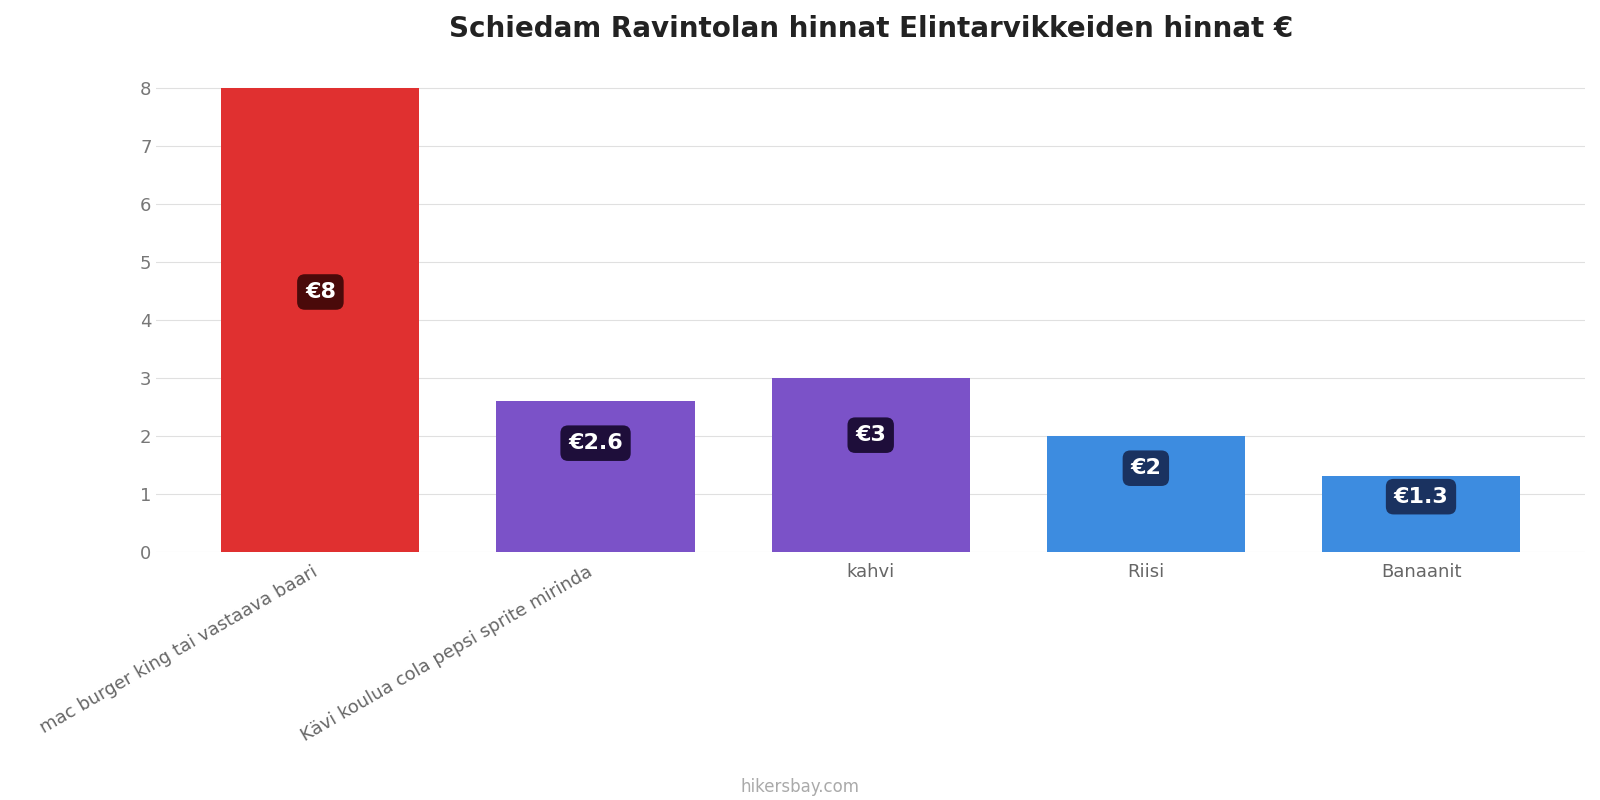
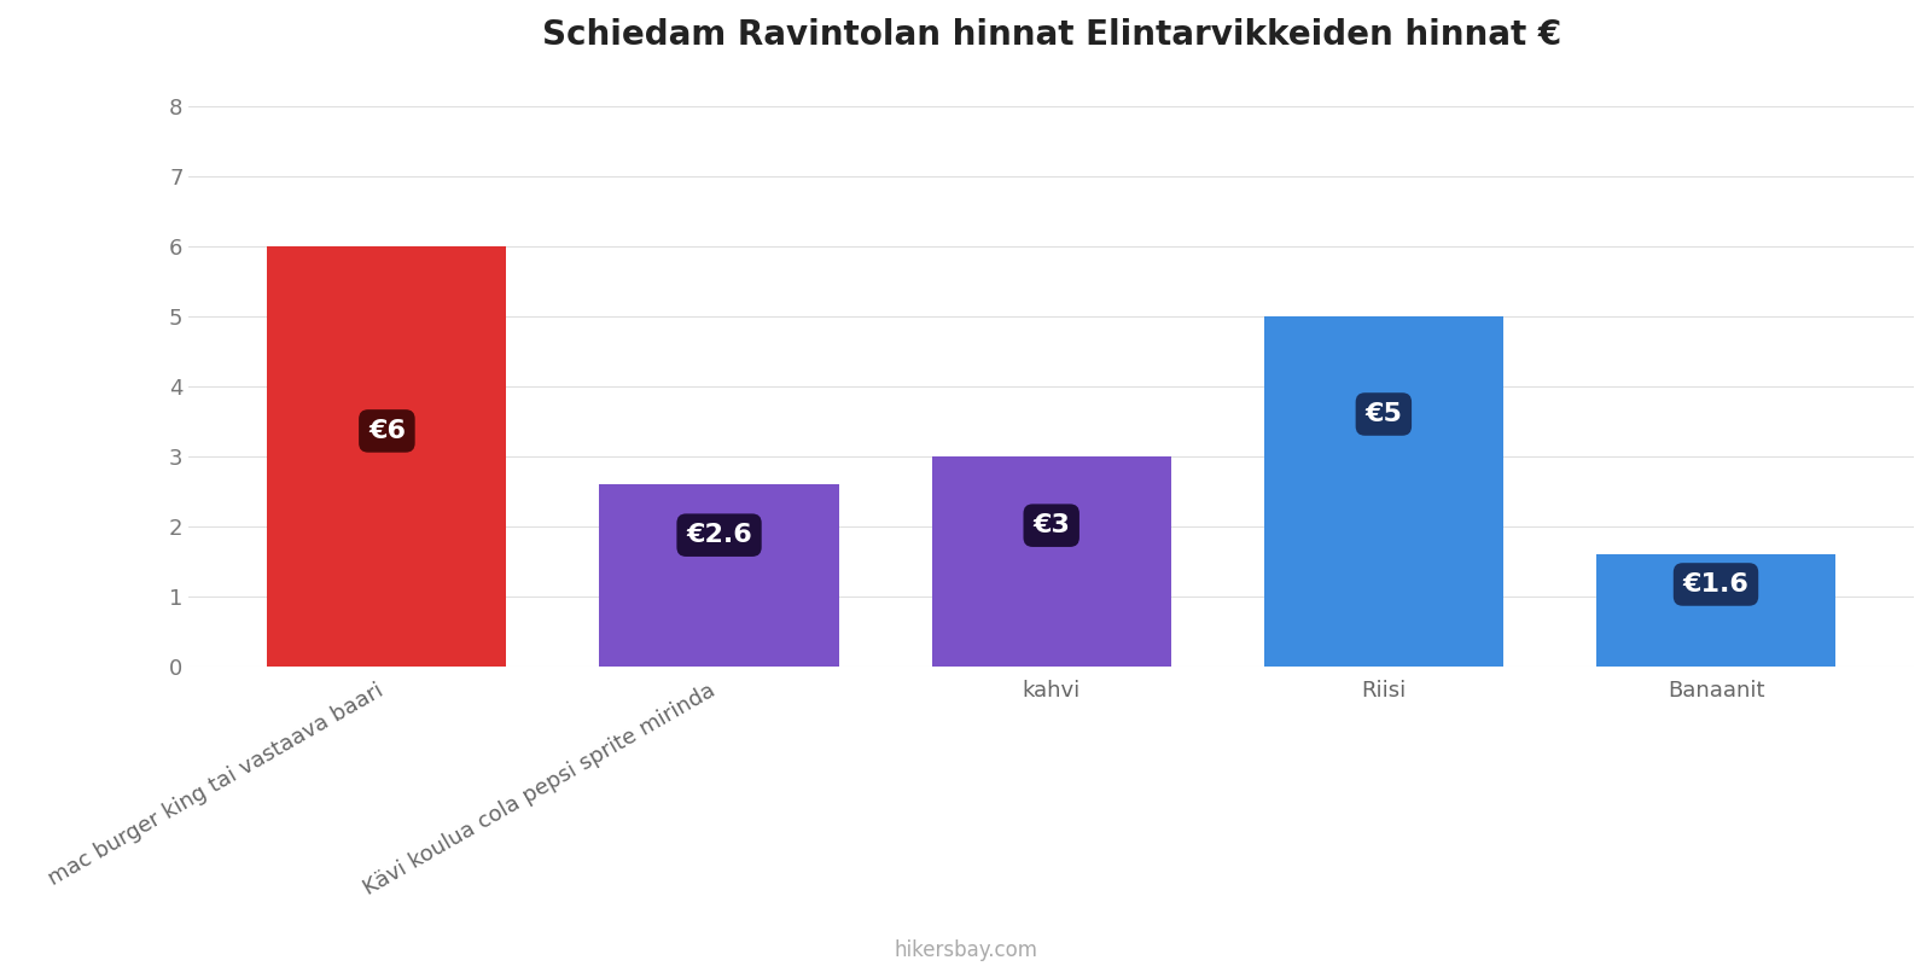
mac burger king tai vastaava baari: €8 -> €6
Riisi: €2 -> €5
Banaanit: €1.3 -> €1.6
